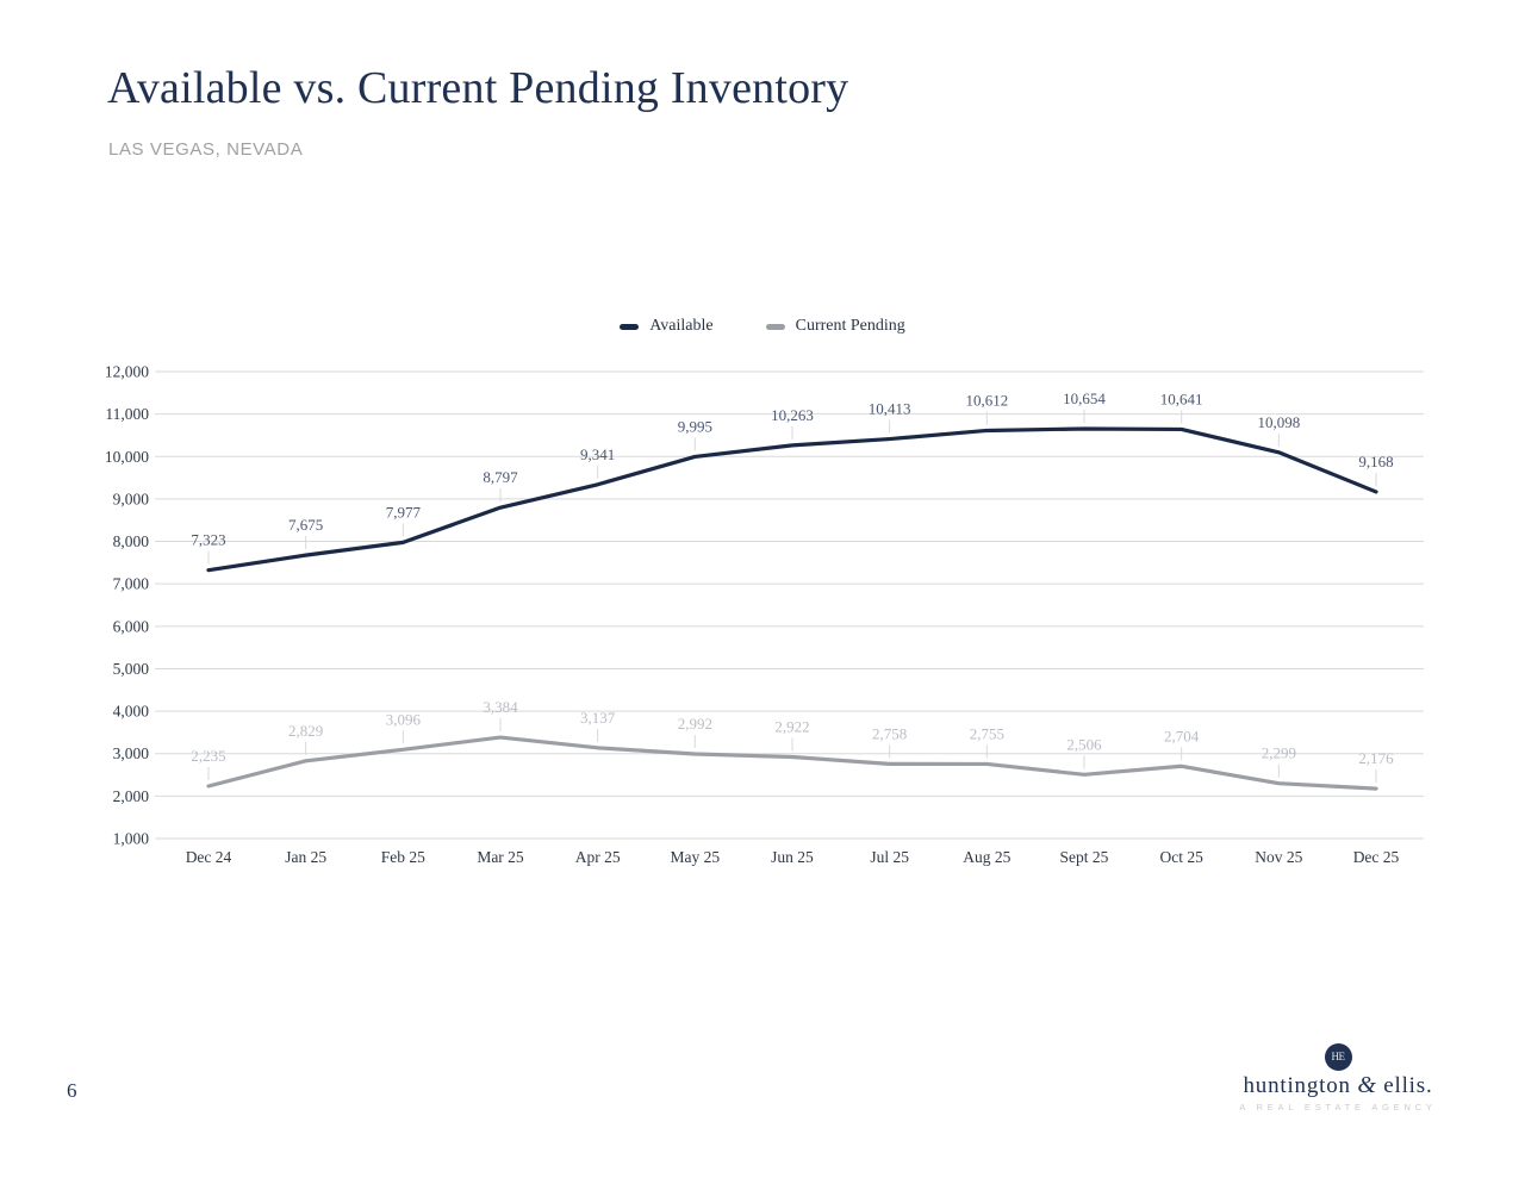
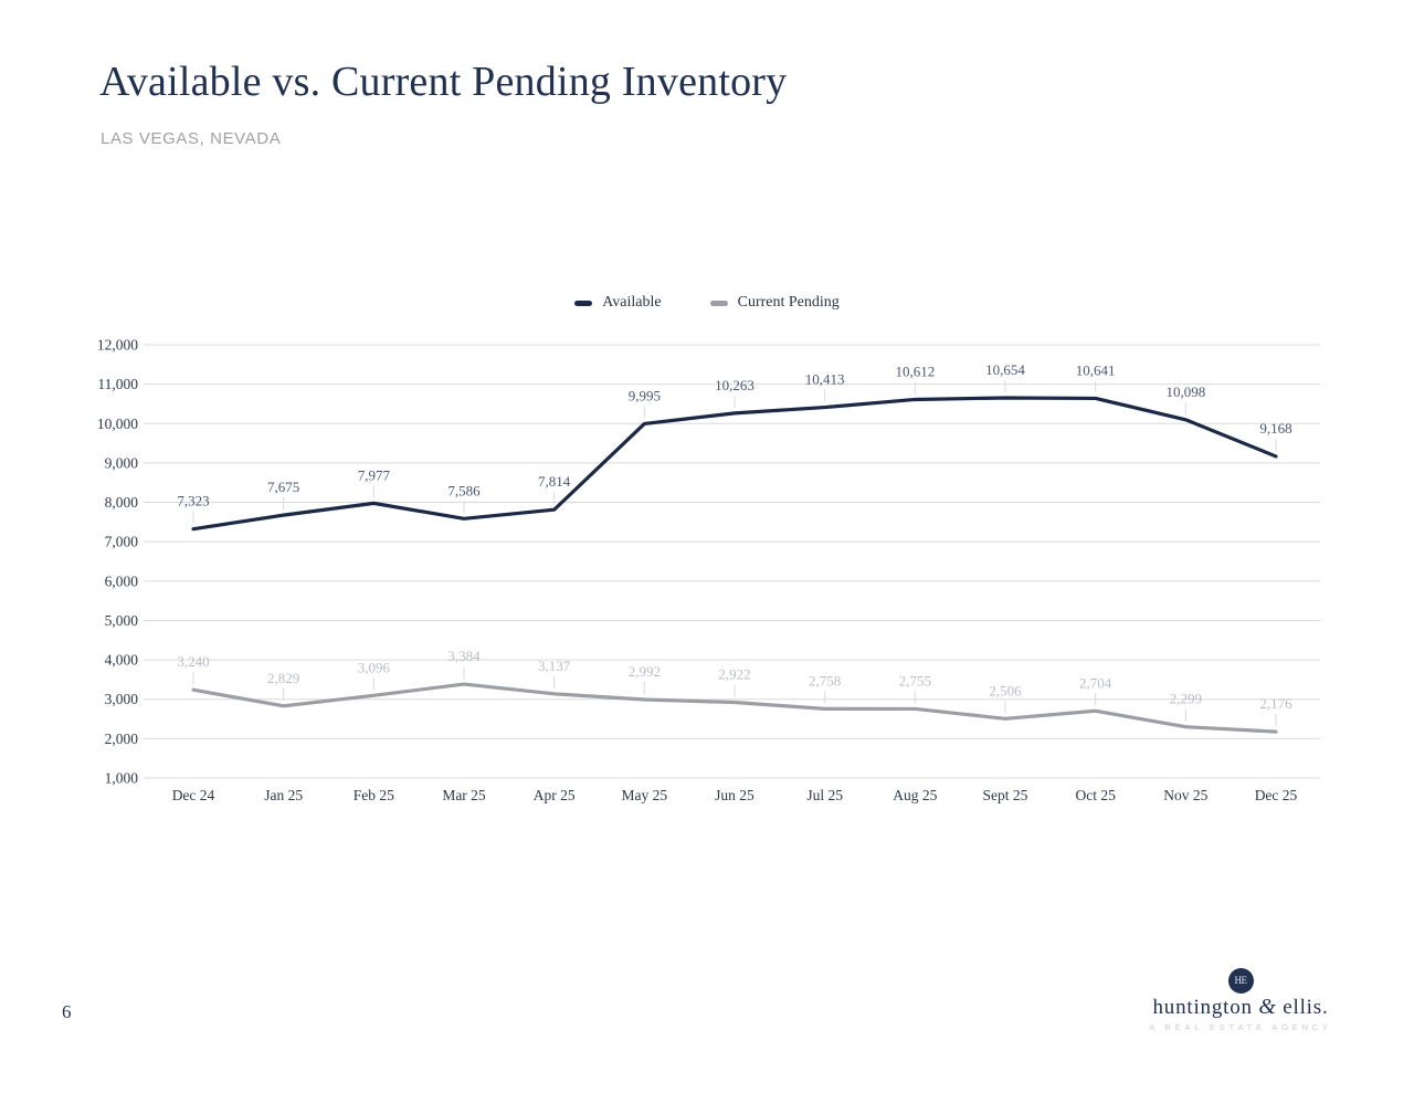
Current Pending/Dec 24: 2,235 -> 3,240
Available/Mar 25: 8,797 -> 7,586
Available/Apr 25: 9,341 -> 7,814
